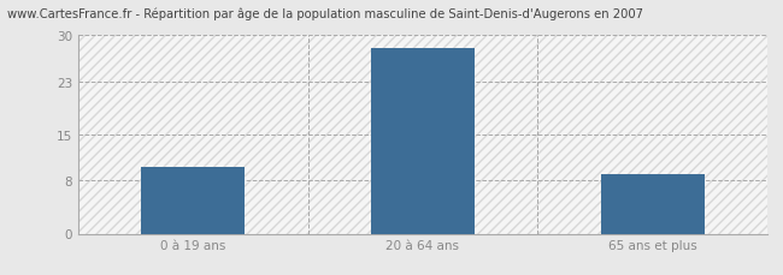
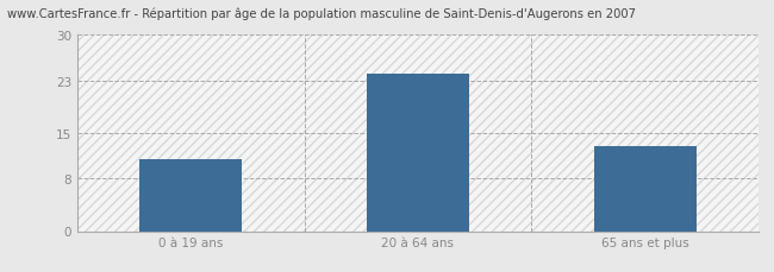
0 à 19 ans: 10 -> 11
20 à 64 ans: 28 -> 24
65 ans et plus: 9 -> 13
